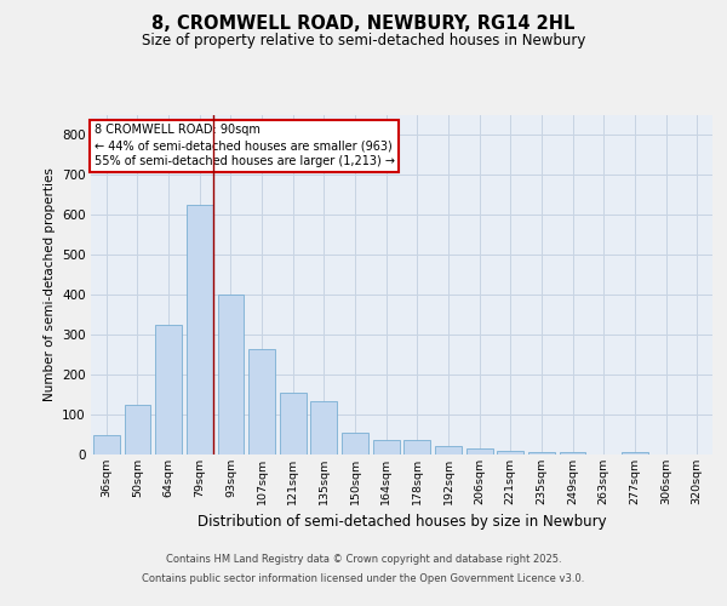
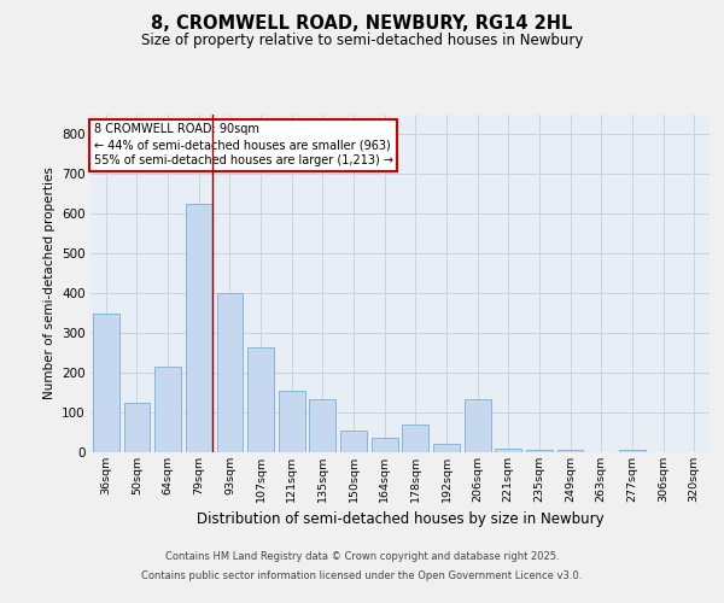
36sqm: 50 -> 350
64sqm: 325 -> 215
178sqm: 35 -> 70
206sqm: 15 -> 135
